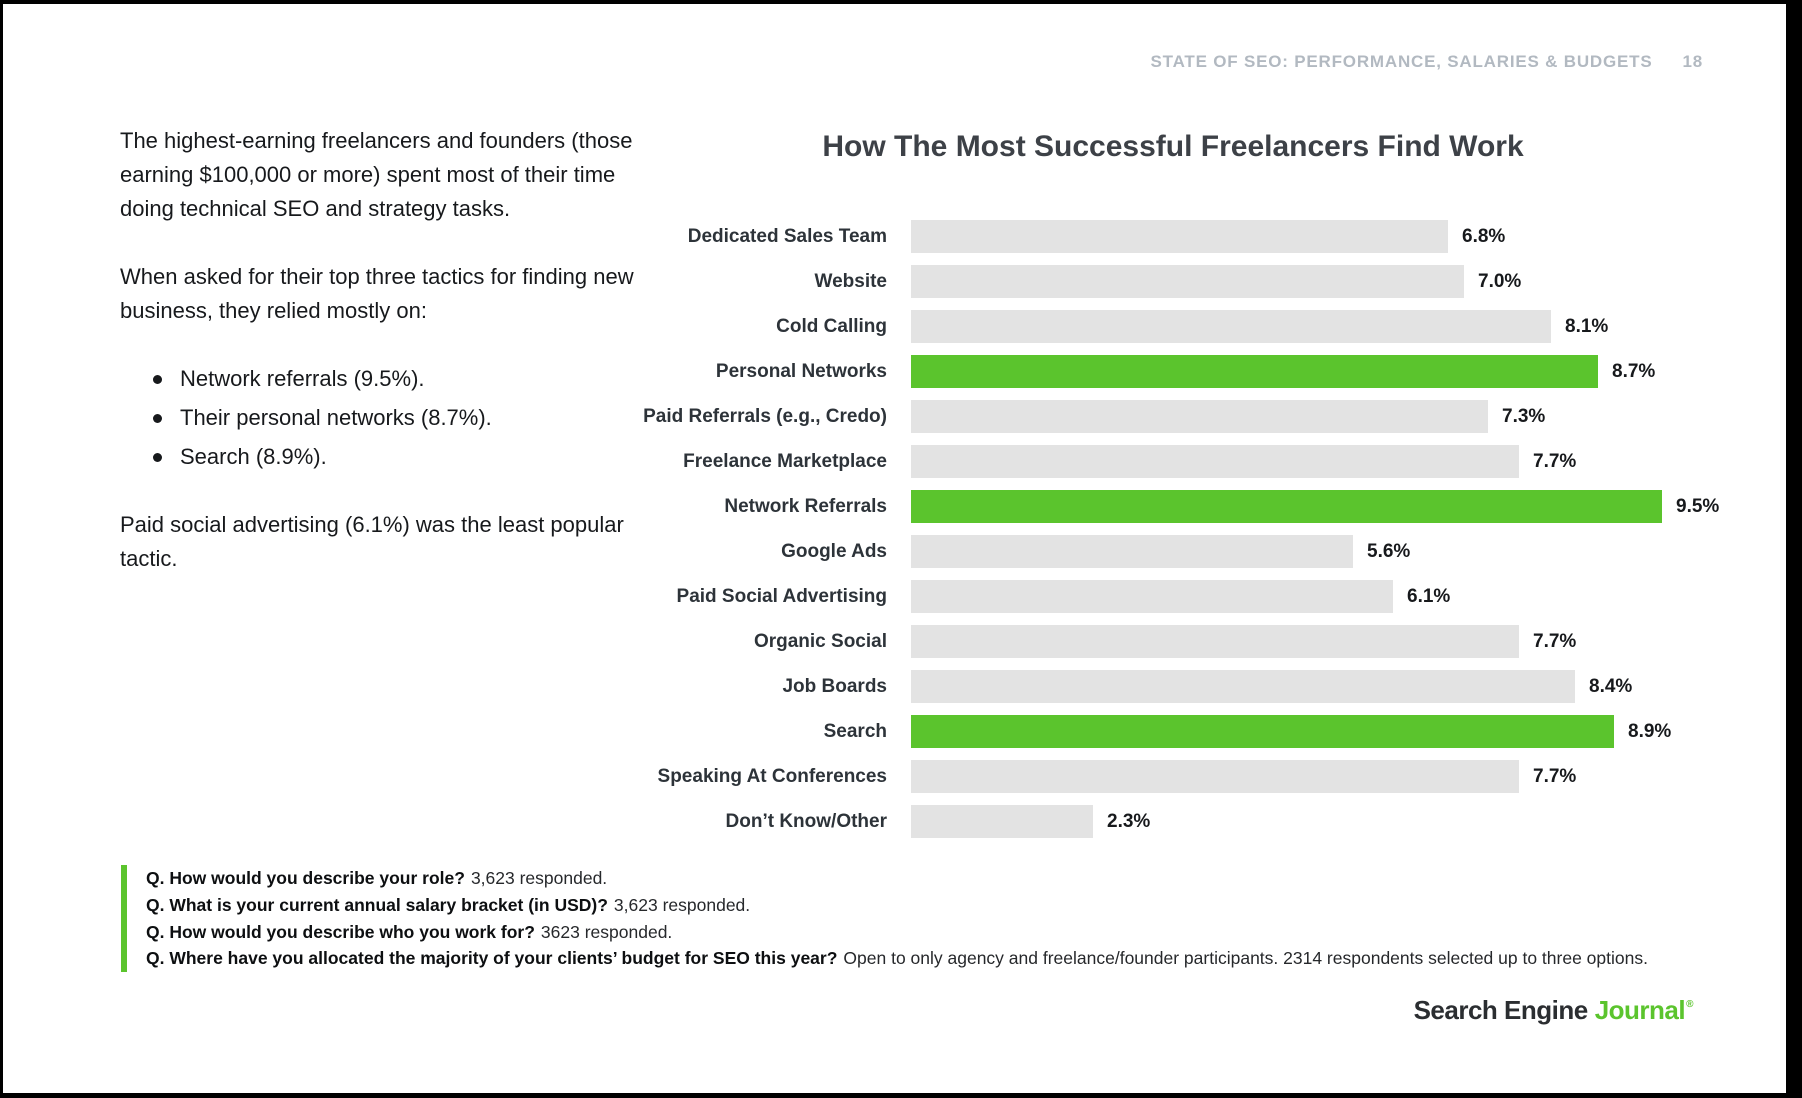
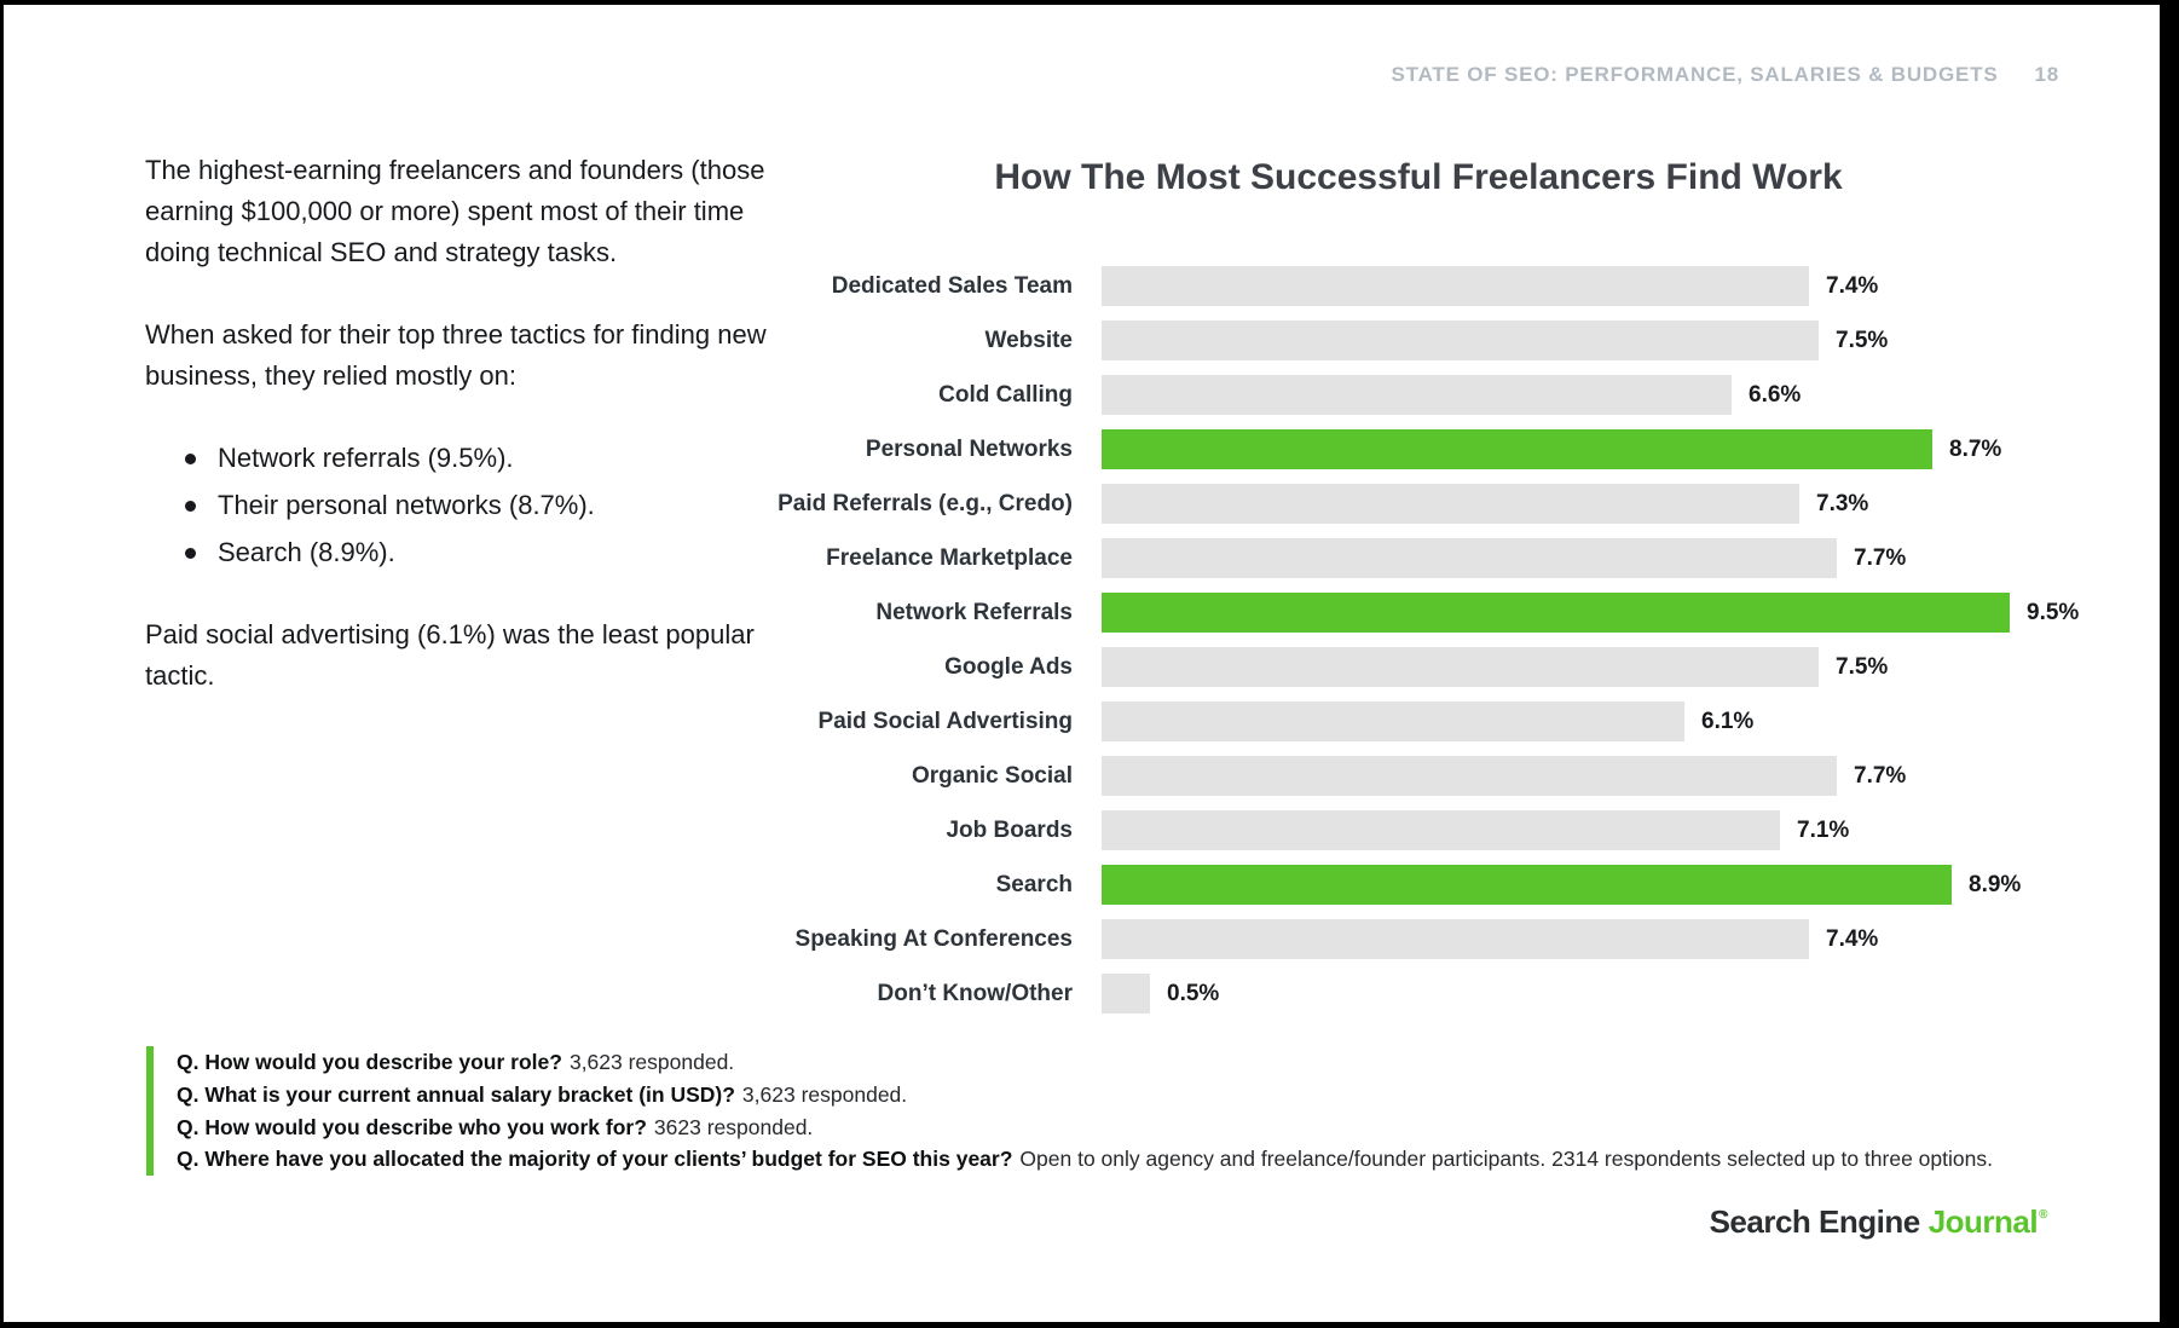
Dedicated Sales Team: 6.8% -> 7.4%
Website: 7.0% -> 7.5%
Cold Calling: 8.1% -> 6.6%
Google Ads: 5.6% -> 7.5%
Job Boards: 8.4% -> 7.1%
Speaking At Conferences: 7.7% -> 7.4%
Don’t Know/Other: 2.3% -> 0.5%
